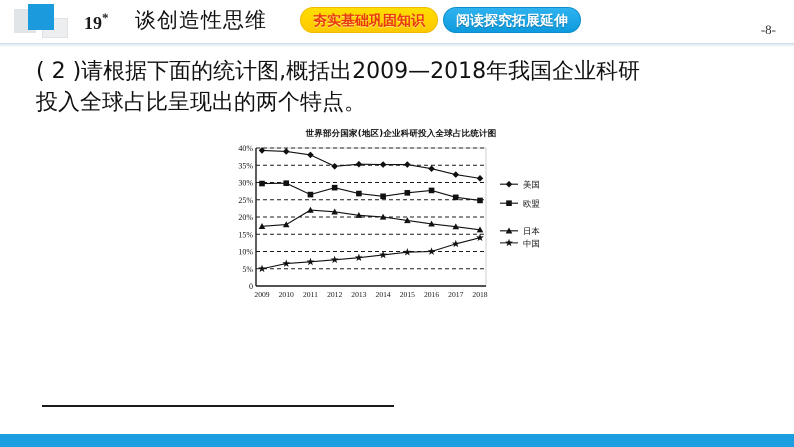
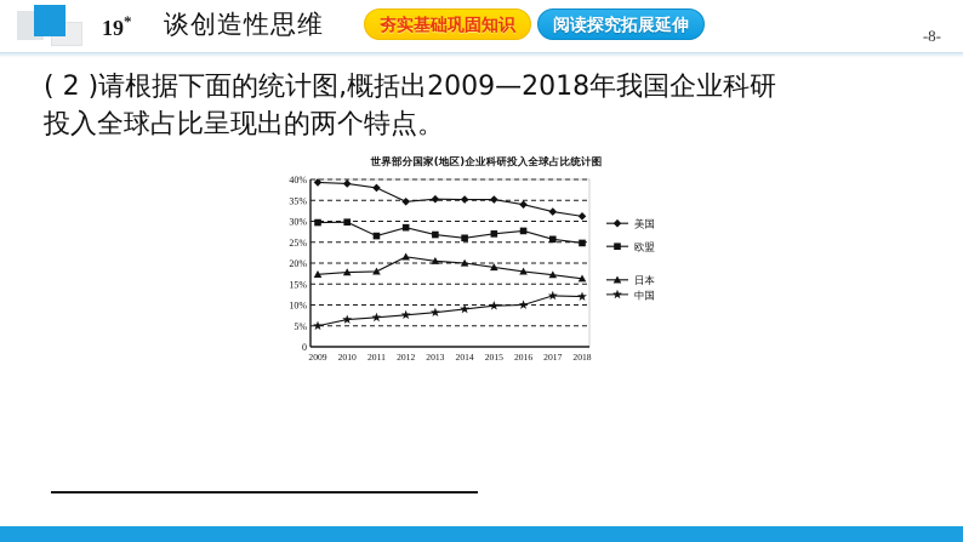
日本/2011: 22% -> 18%
中国/2018: 14% -> 12%
